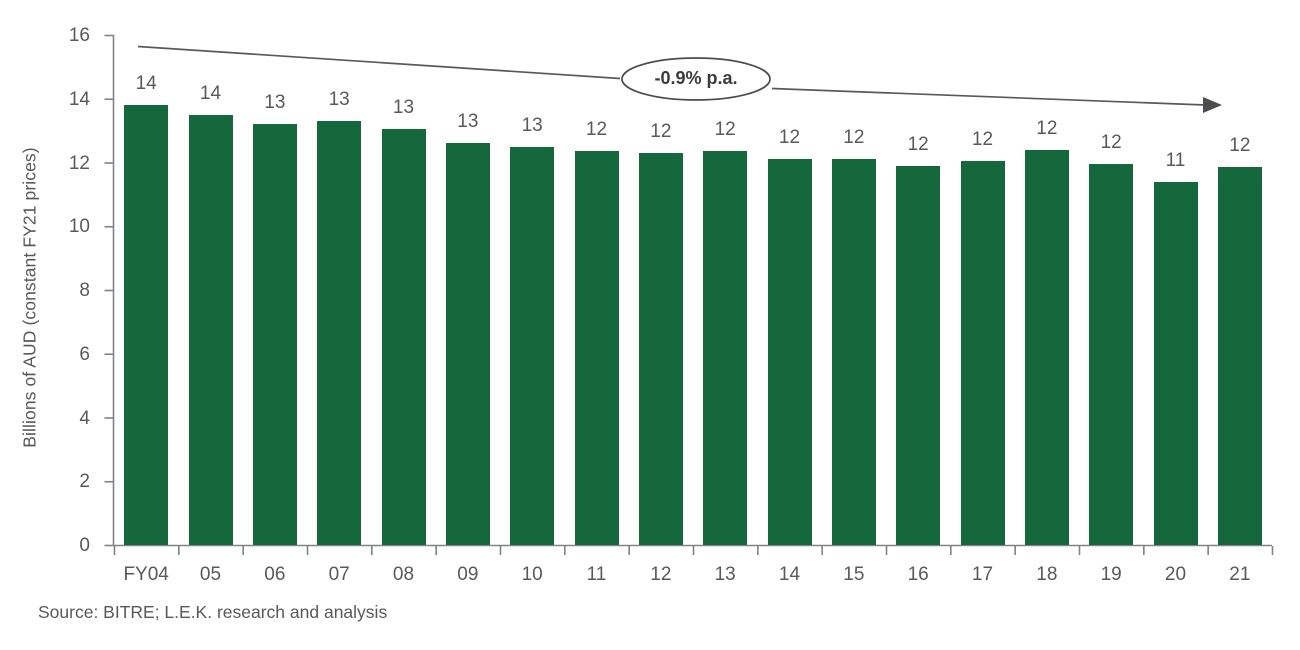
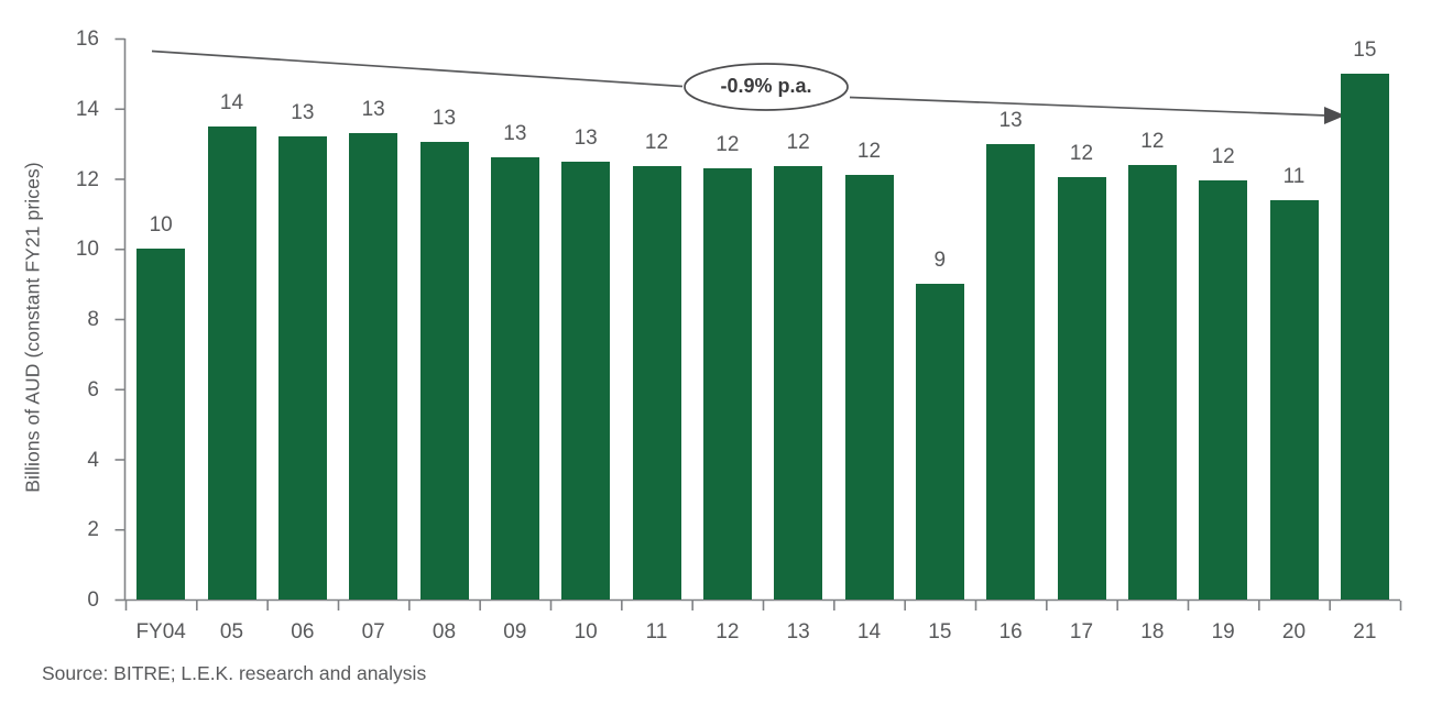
FY04: 14 -> 10
15: 12 -> 9
16: 12 -> 13
21: 12 -> 15
